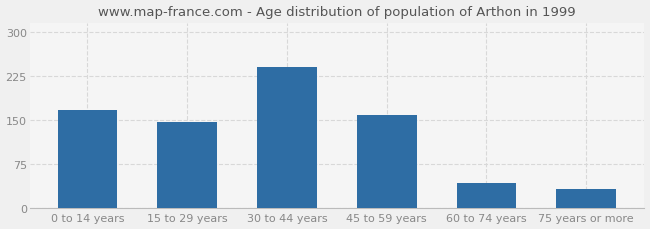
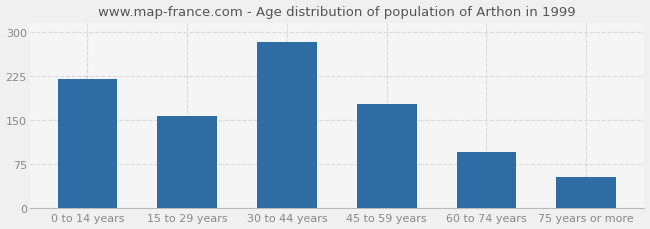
0 to 14 years: 166 -> 220
15 to 29 years: 146 -> 157
30 to 44 years: 240 -> 282
45 to 59 years: 158 -> 177
60 to 74 years: 42 -> 95
75 years or more: 32 -> 52
